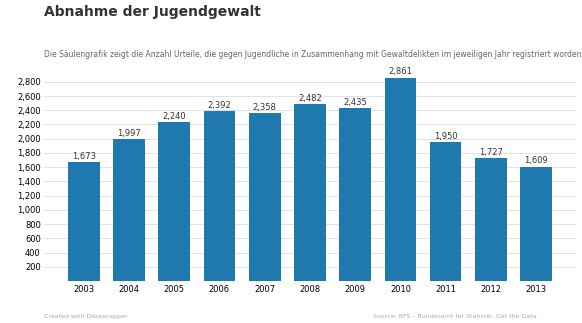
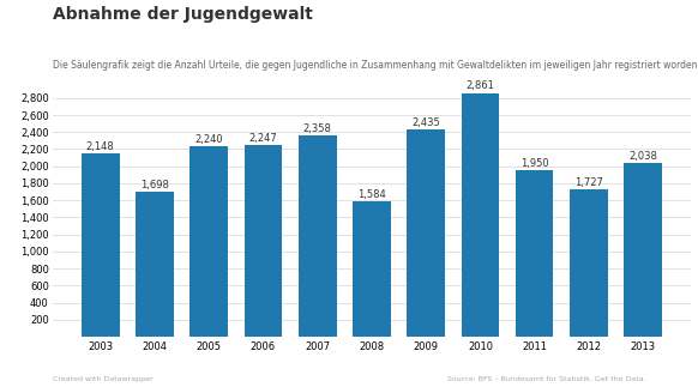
2003: 1,673 -> 2,148
2004: 1,997 -> 1,698
2006: 2,392 -> 2,247
2008: 2,482 -> 1,584
2013: 1,609 -> 2,038
